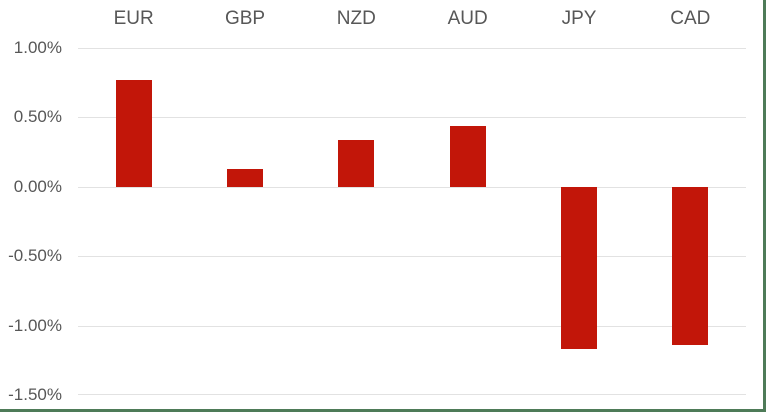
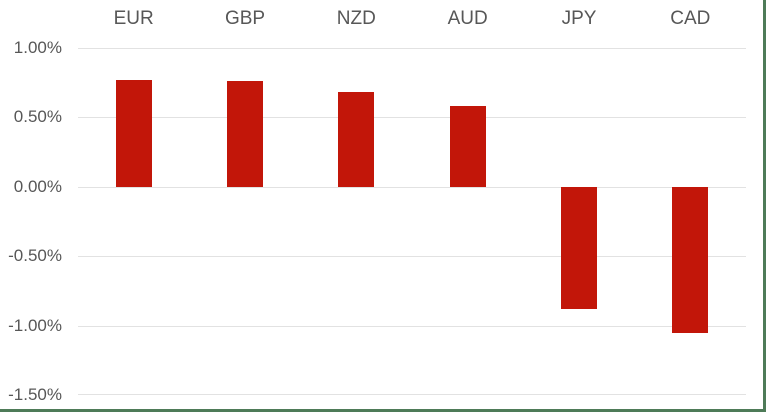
GBP: 0.13% -> 0.76%
NZD: 0.34% -> 0.68%
AUD: 0.44% -> 0.58%
JPY: -1.17% -> -0.88%
CAD: -1.14% -> -1.05%
